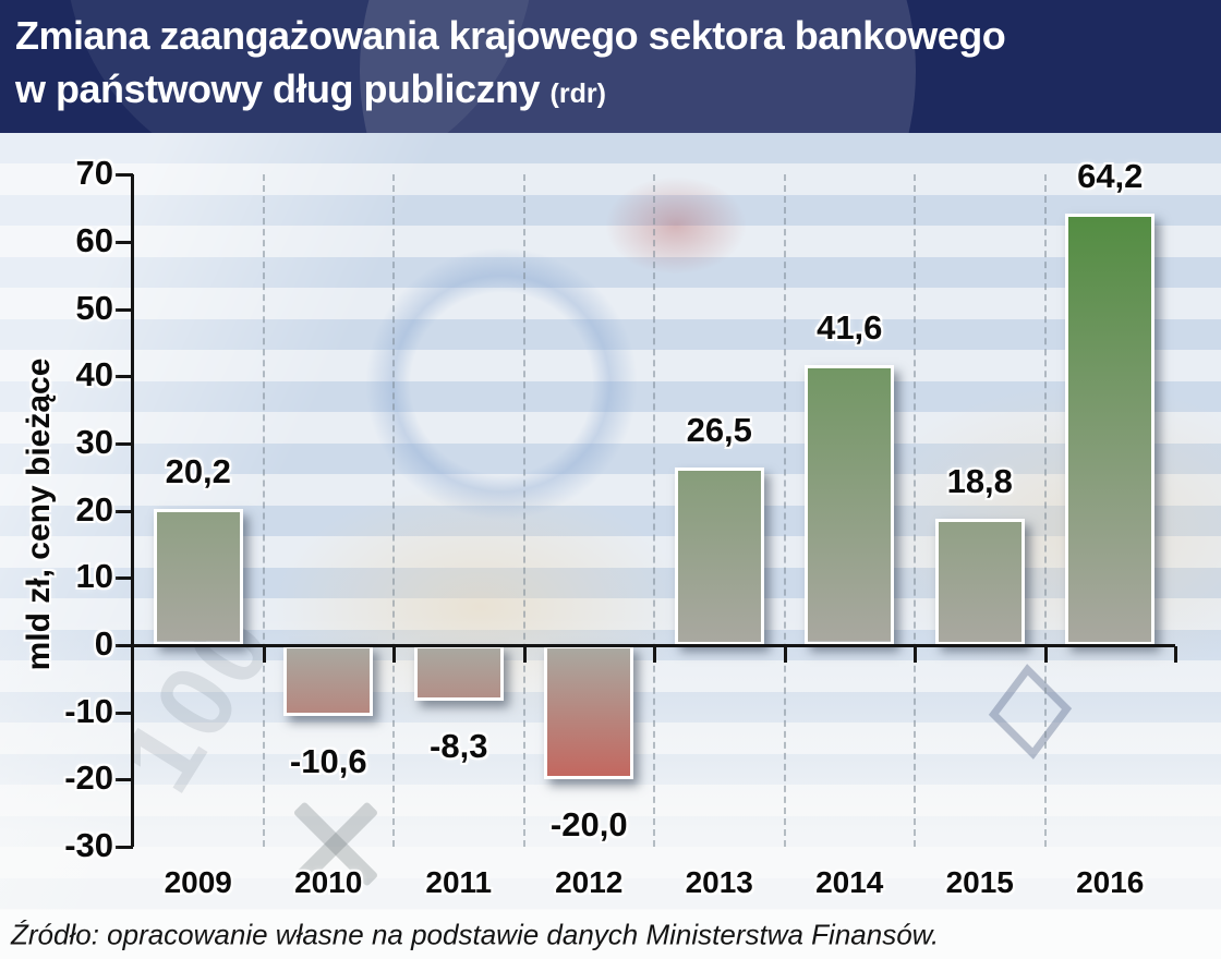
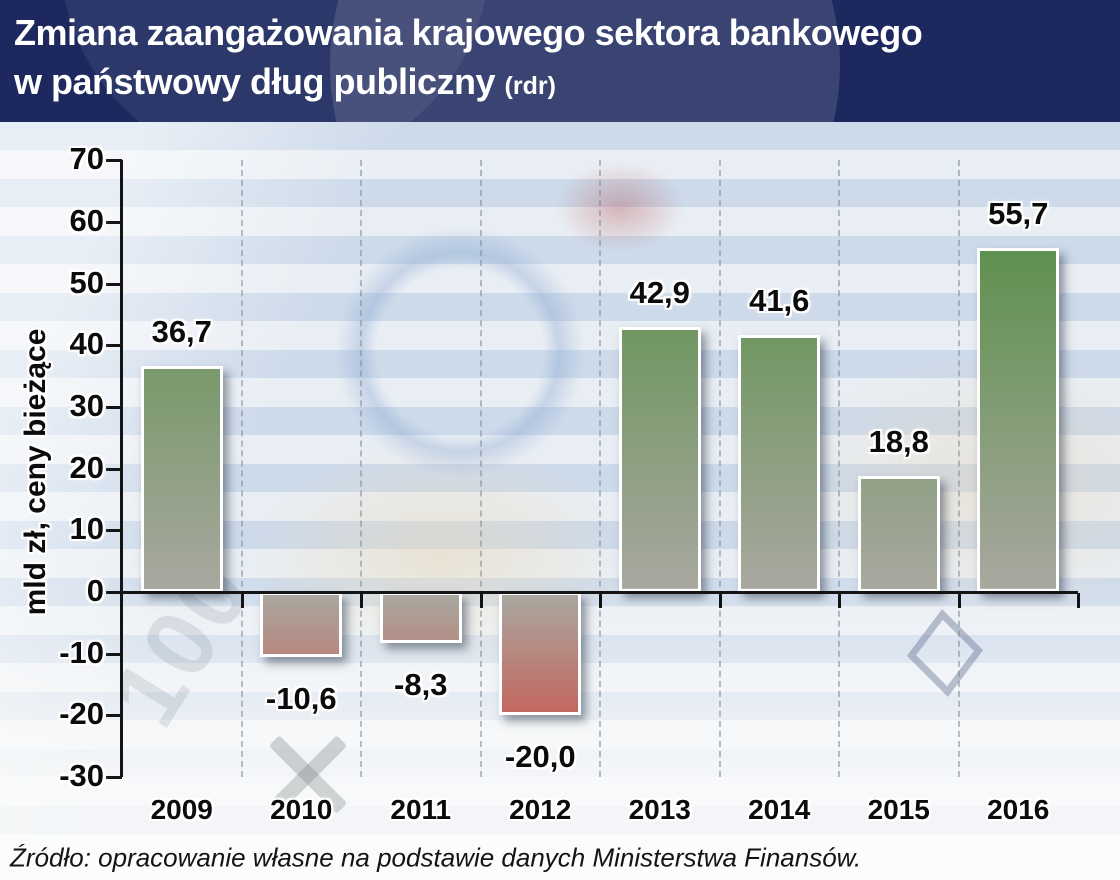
2009: 20,2 -> 36,7
2013: 26,5 -> 42,9
2016: 64,2 -> 55,7
